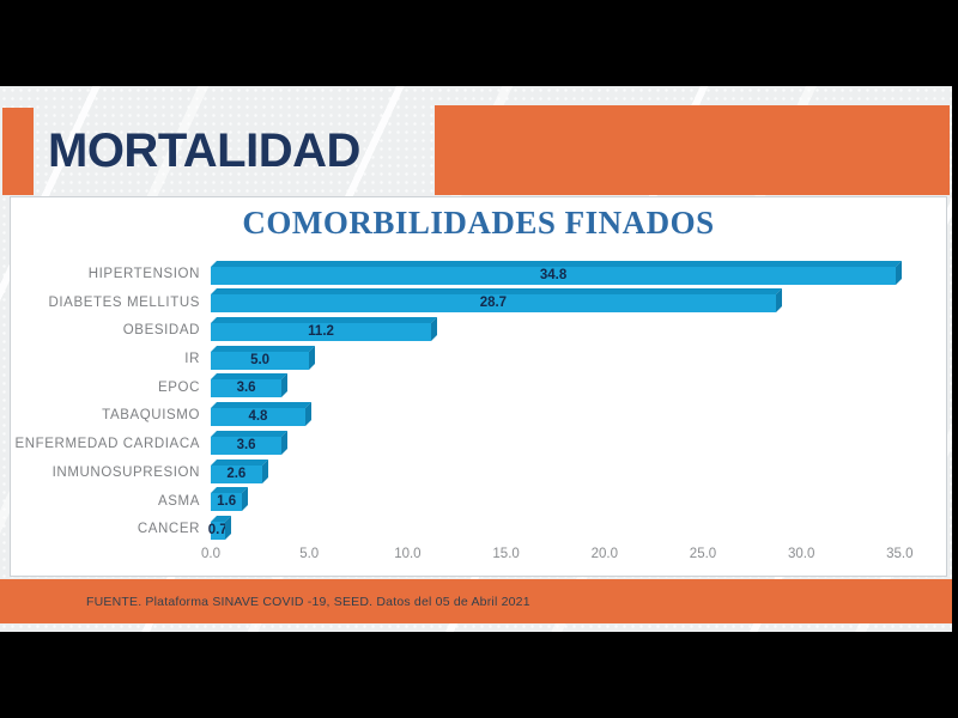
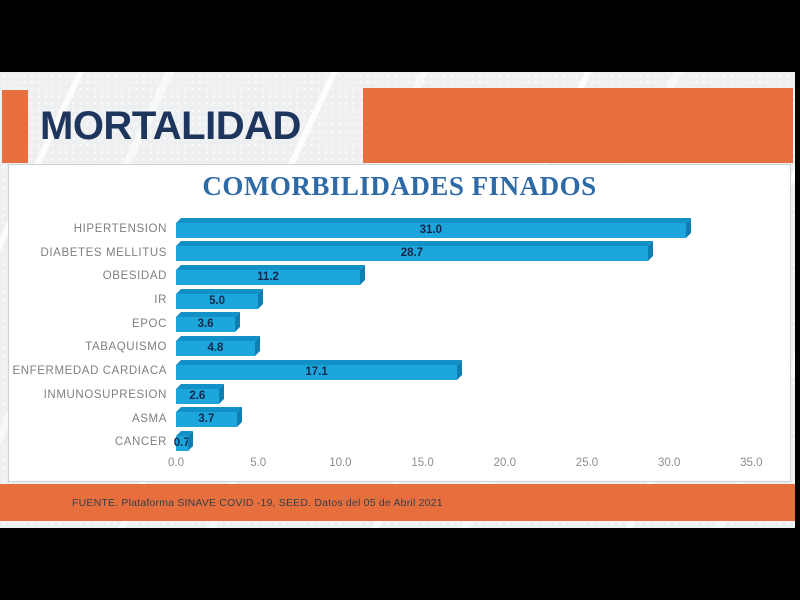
HIPERTENSION: 34.8 -> 31.0
ENFERMEDAD CARDIACA: 3.6 -> 17.1
ASMA: 1.6 -> 3.7
